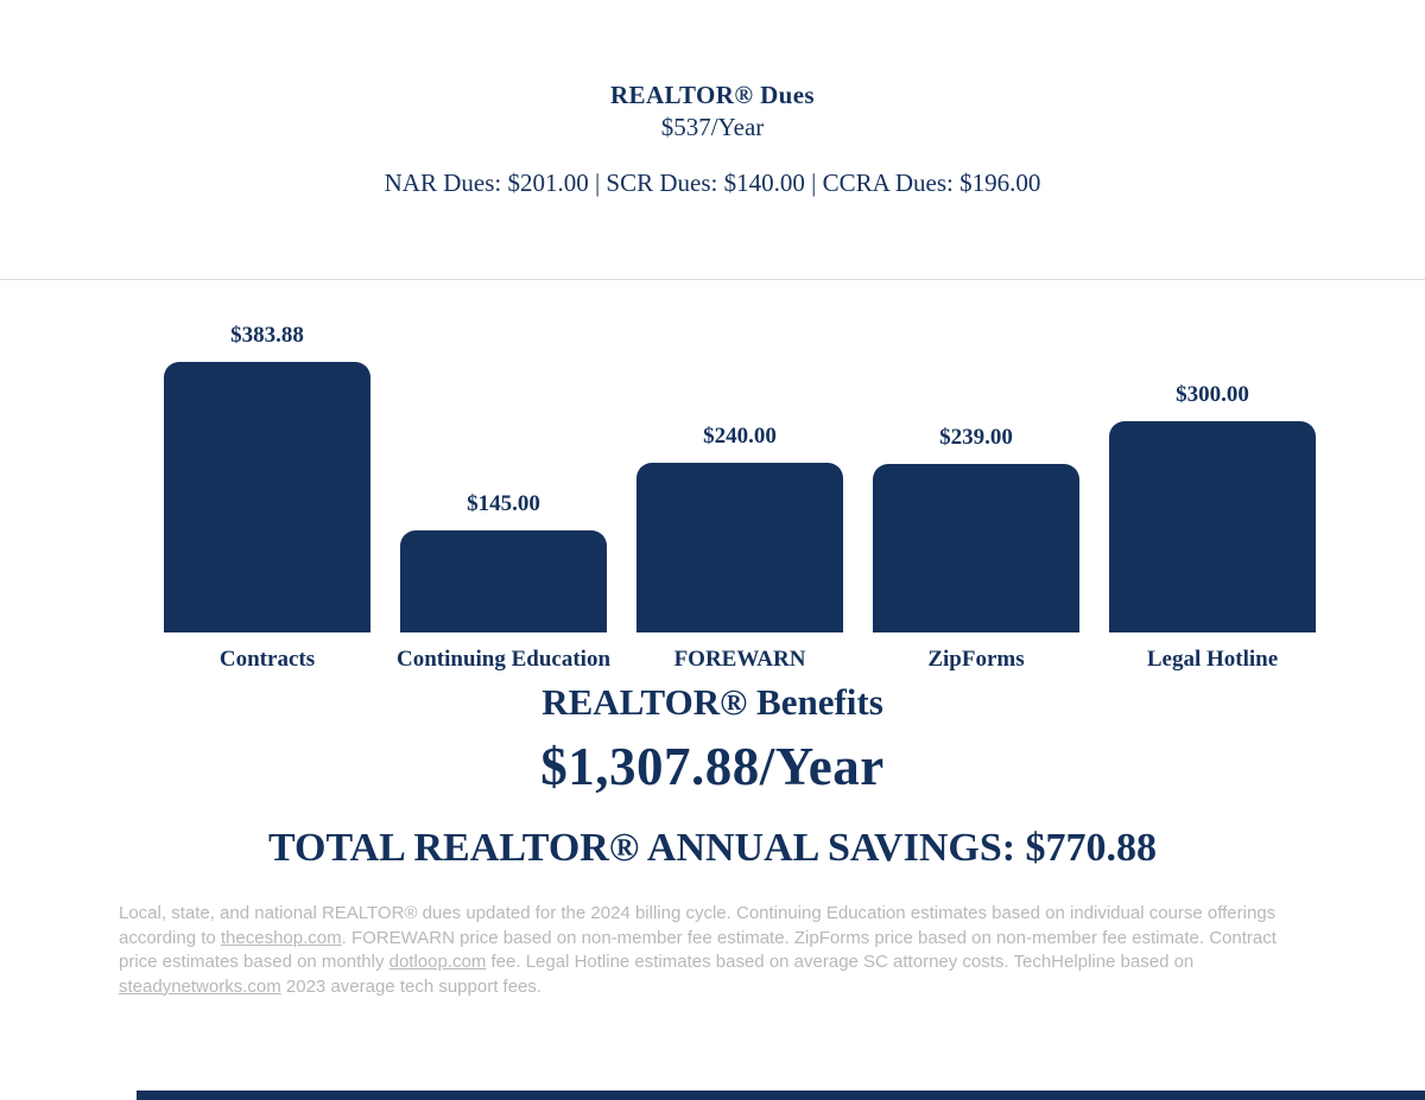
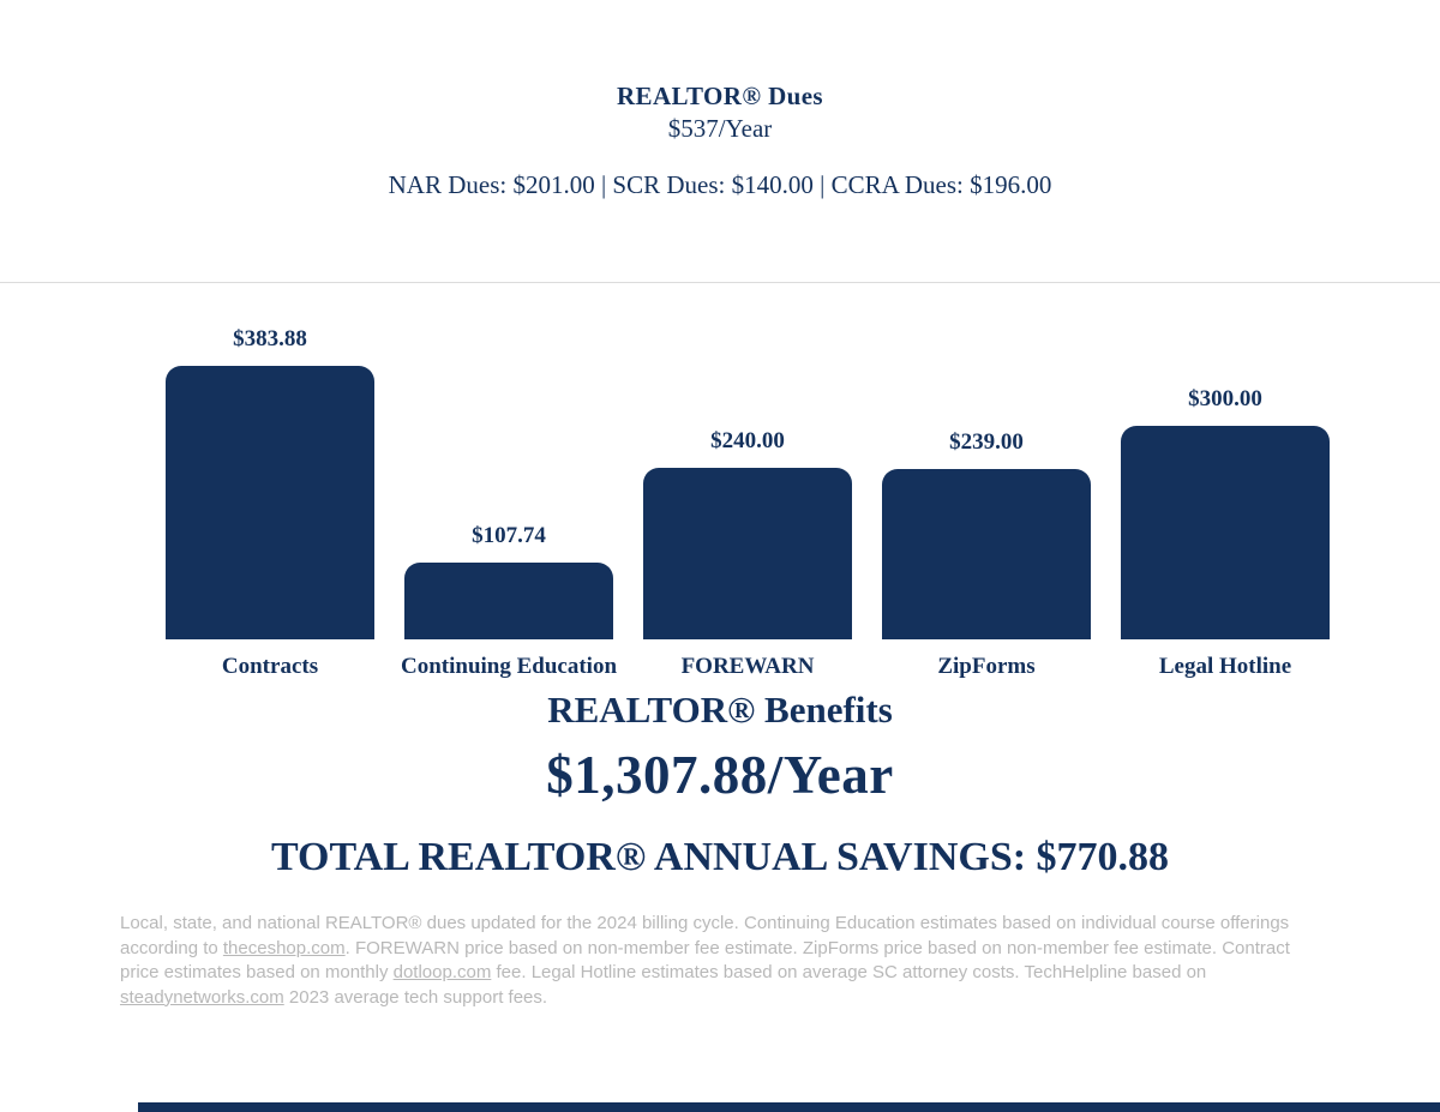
Continuing Education: $145.00 -> $107.74
